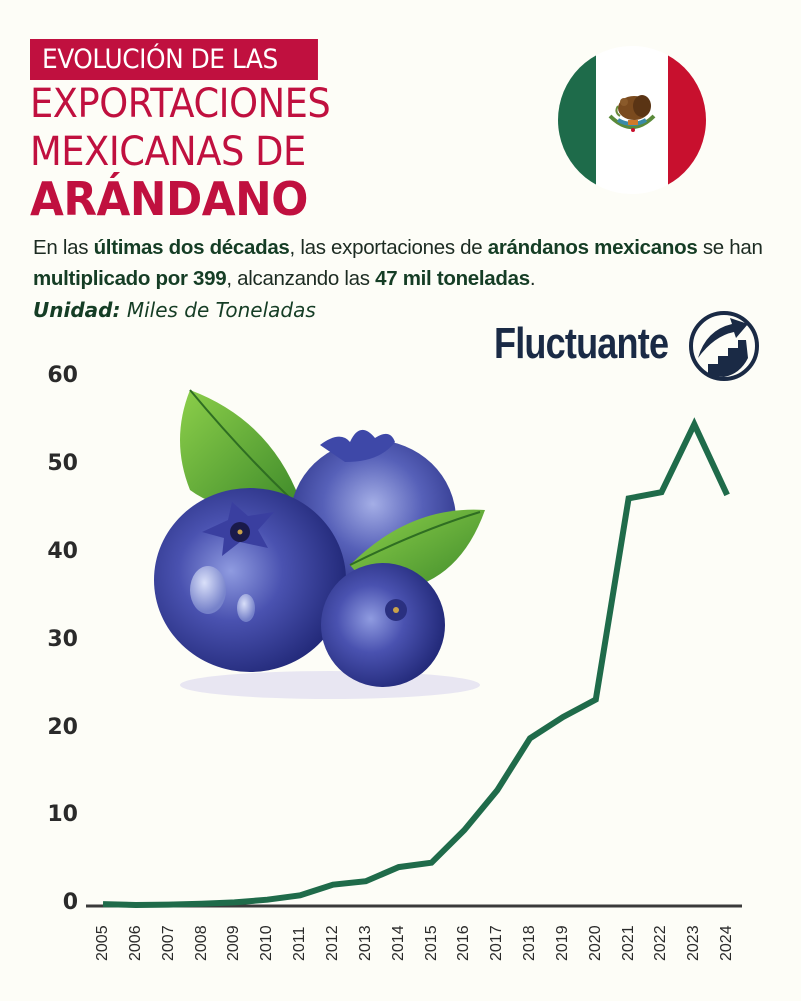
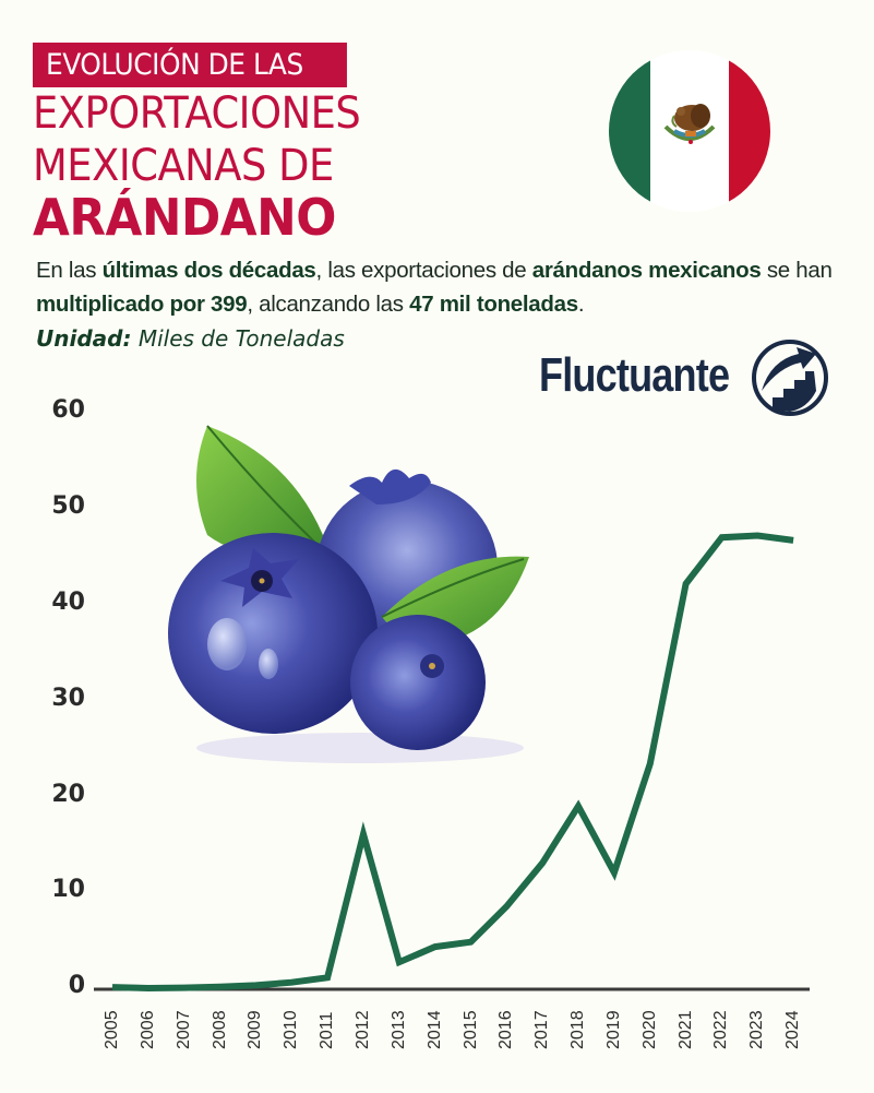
2012: 2 -> 16
2019: 21 -> 12
2021: 46 -> 42
2023: 54 -> 47
